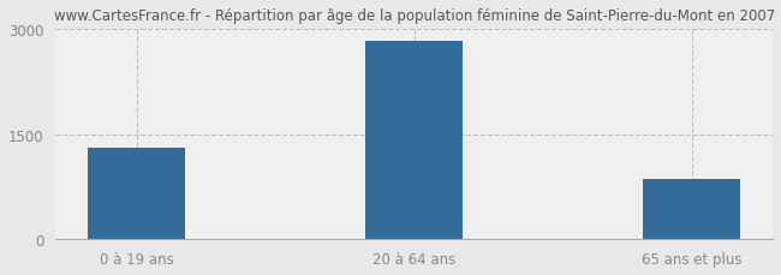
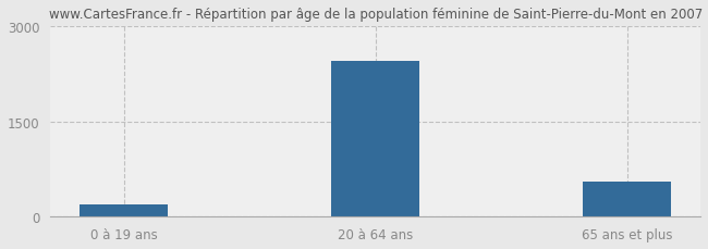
0 à 19 ans: 1300 -> 200
20 à 64 ans: 2840 -> 2460
65 ans et plus: 870 -> 560
